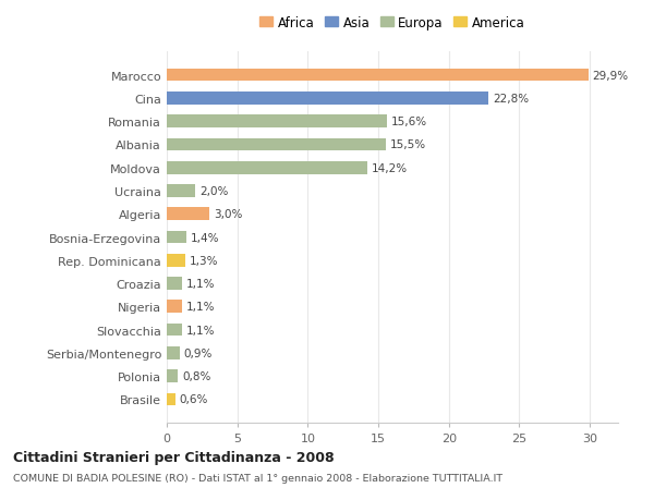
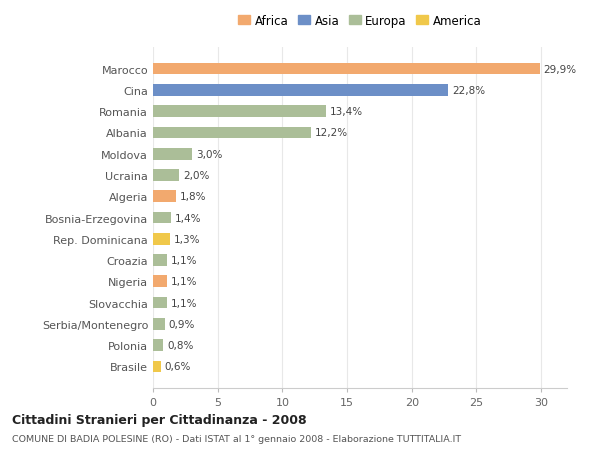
Romania: 15,6% -> 13,4%
Albania: 15,5% -> 12,2%
Moldova: 14,2% -> 3,0%
Algeria: 3,0% -> 1,8%
